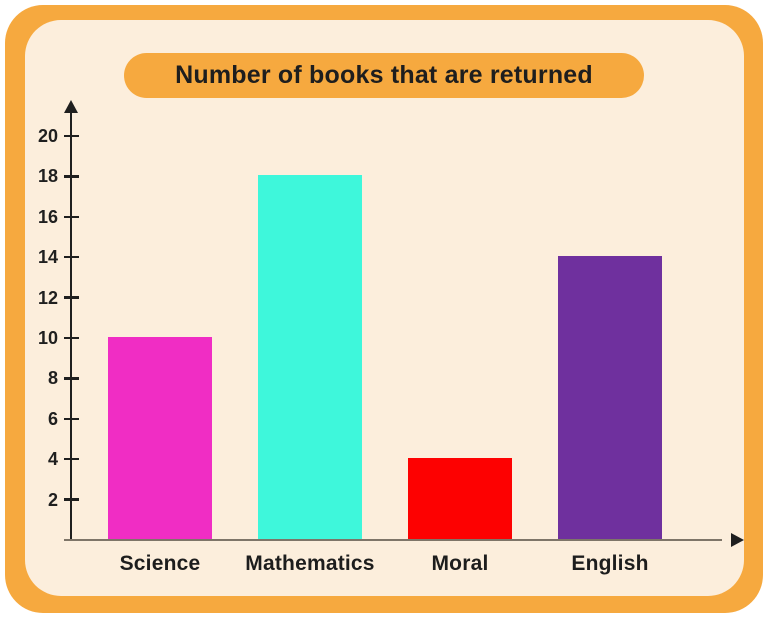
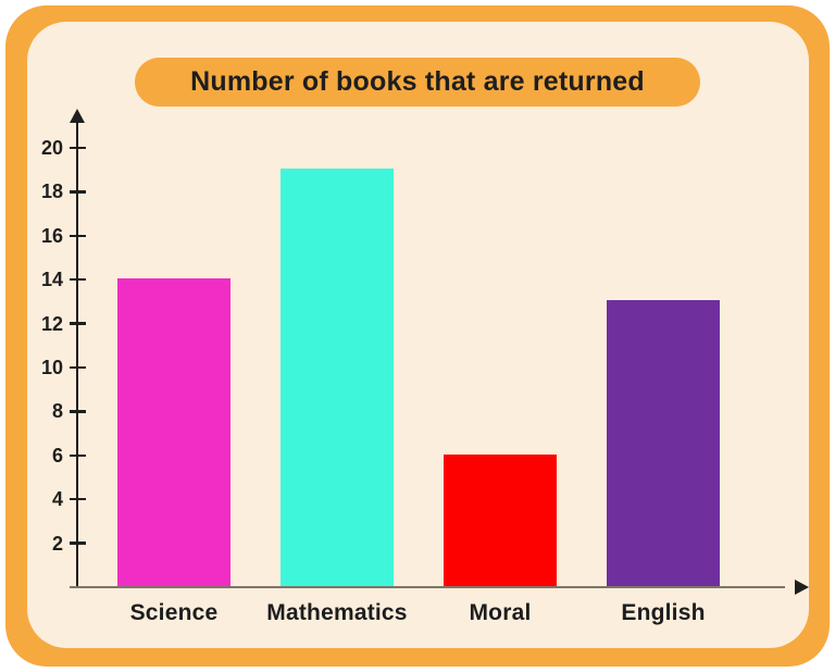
Science: 10 -> 14
Mathematics: 18 -> 19
Moral: 4 -> 6
English: 14 -> 13
